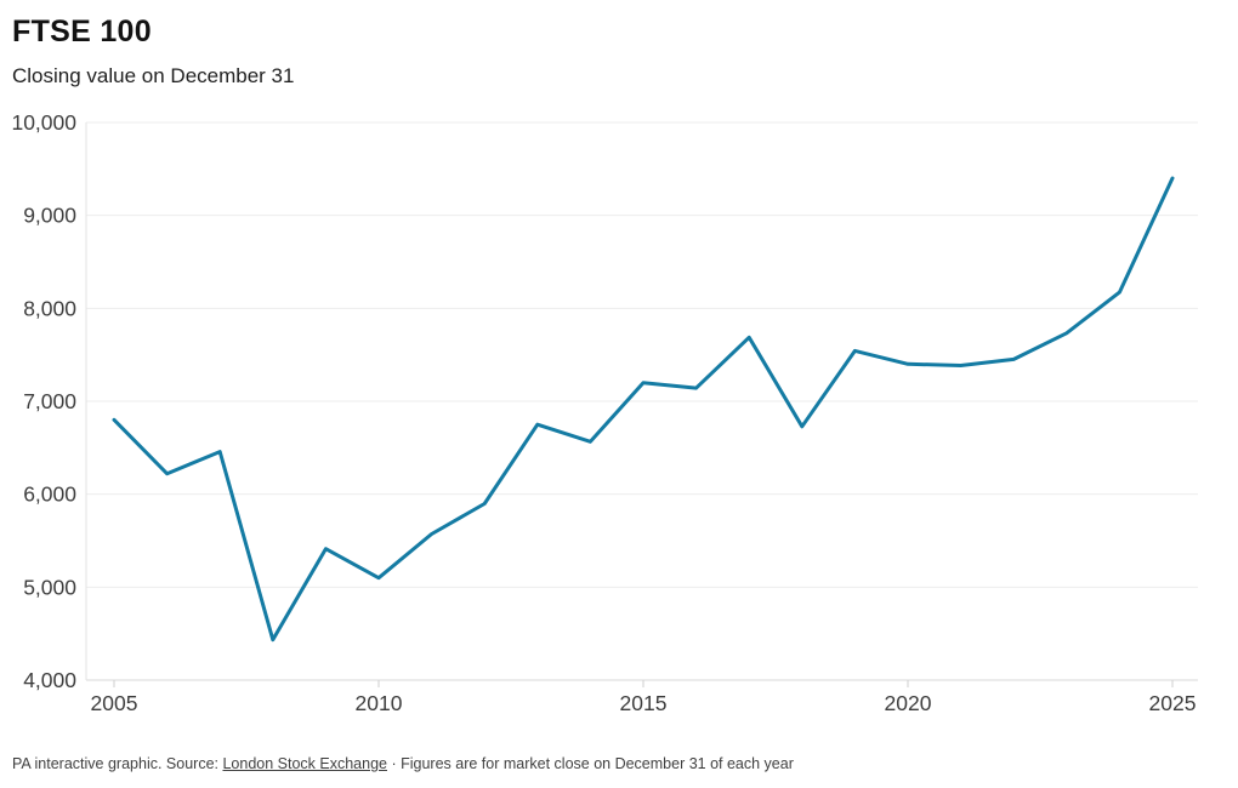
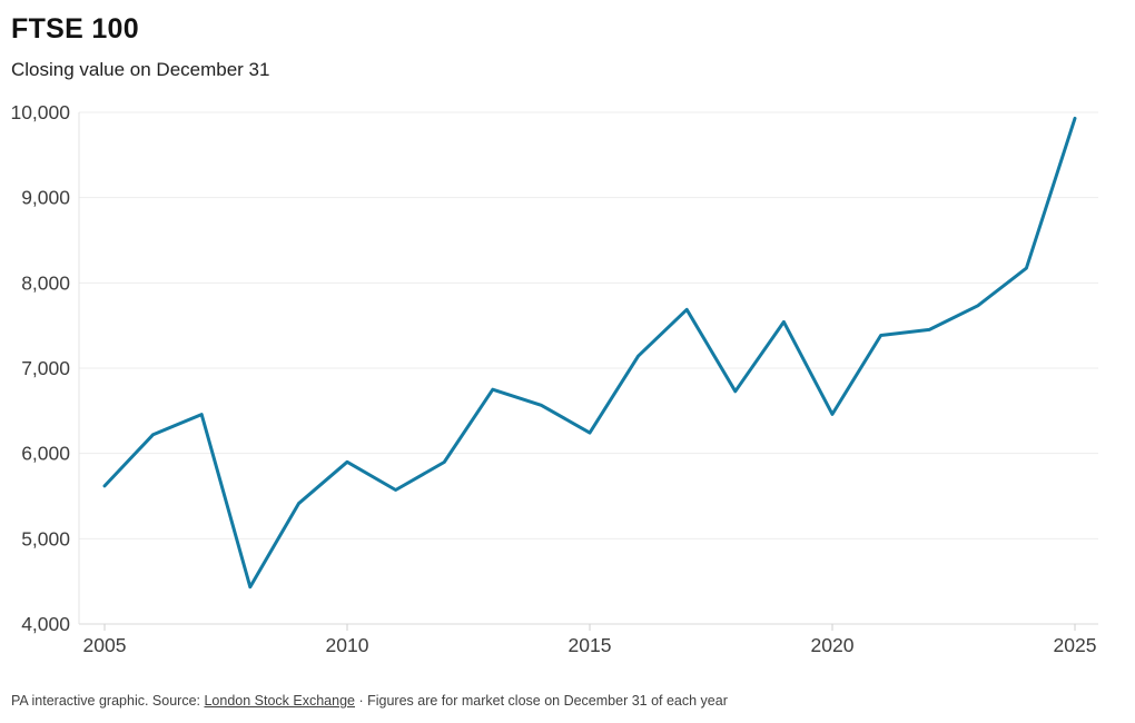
2005: 6800 -> 5600
2010: 5100 -> 5900
2015: 7200 -> 6200
2020: 7400 -> 6500
2025: 9400 -> 9900
